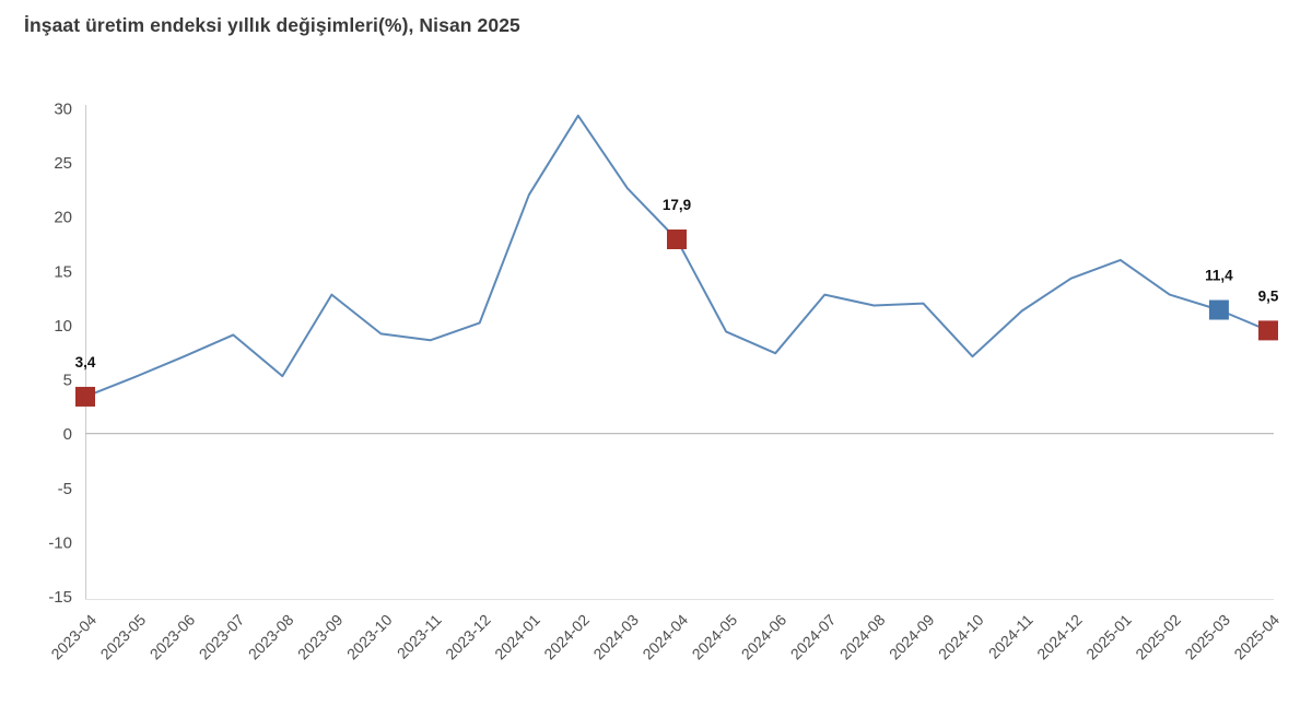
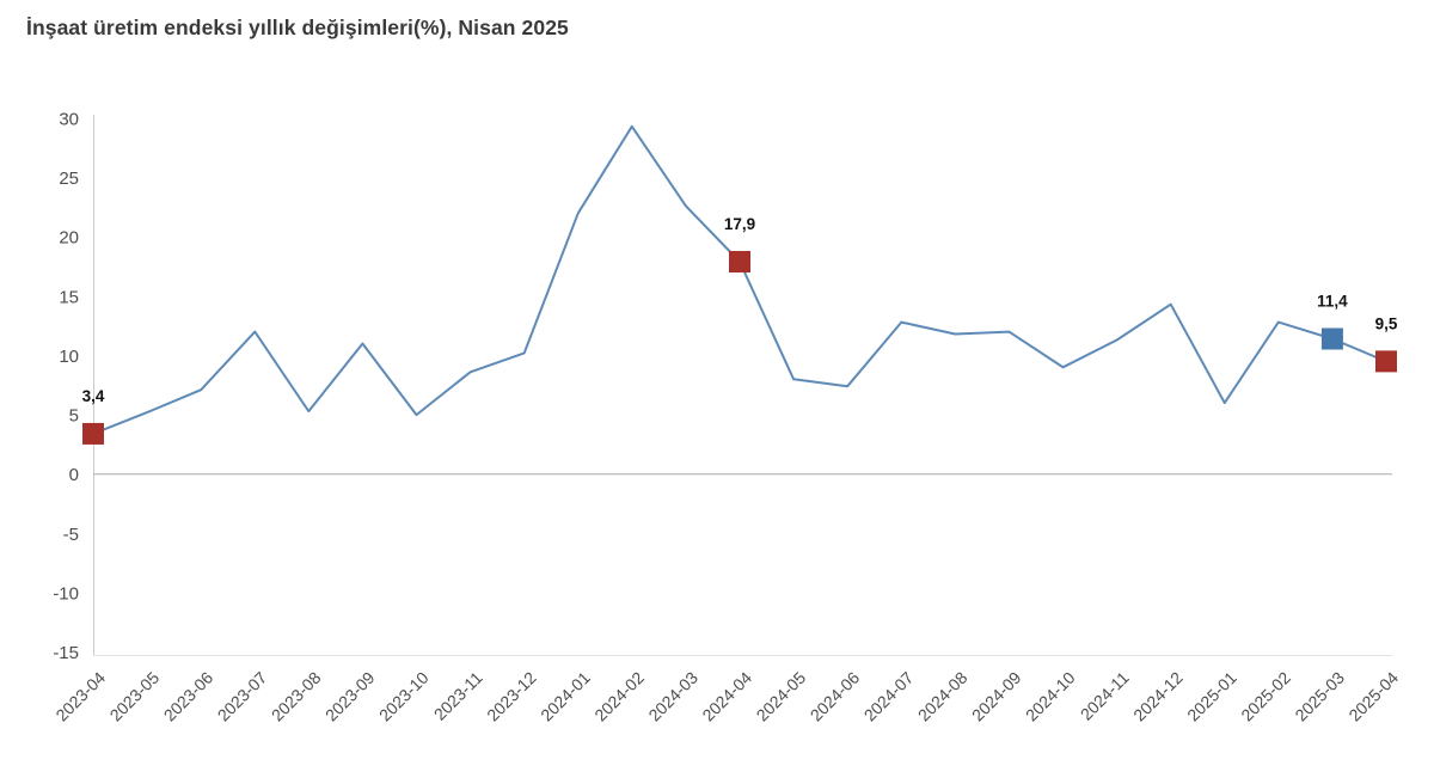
2023-07: 9 -> 12
2023-09: 13 -> 11
2023-10: 9 -> 5
2024-05: 9 -> 8
2024-10: 7 -> 9
2025-01: 16 -> 6
